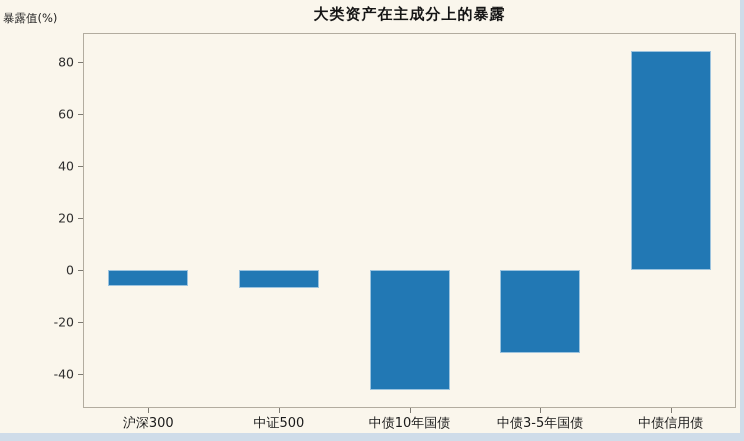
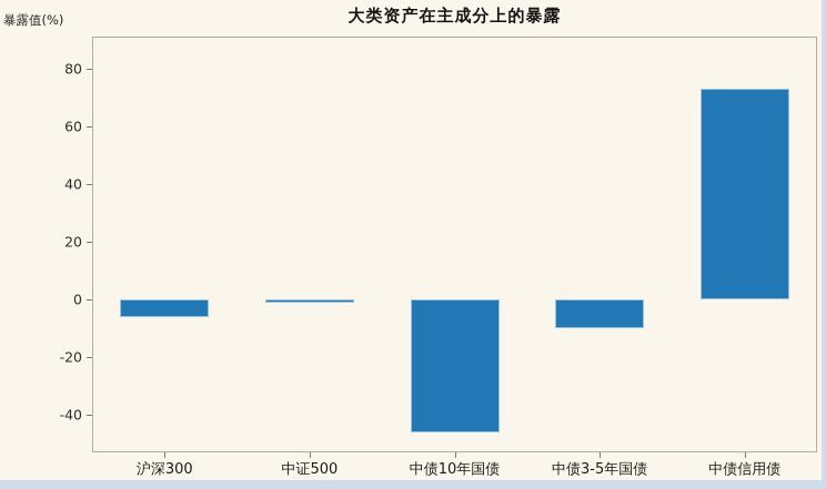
中证500: -7 -> -1
中债3-5年国债: -32 -> -10
中债信用债: 84 -> 73
